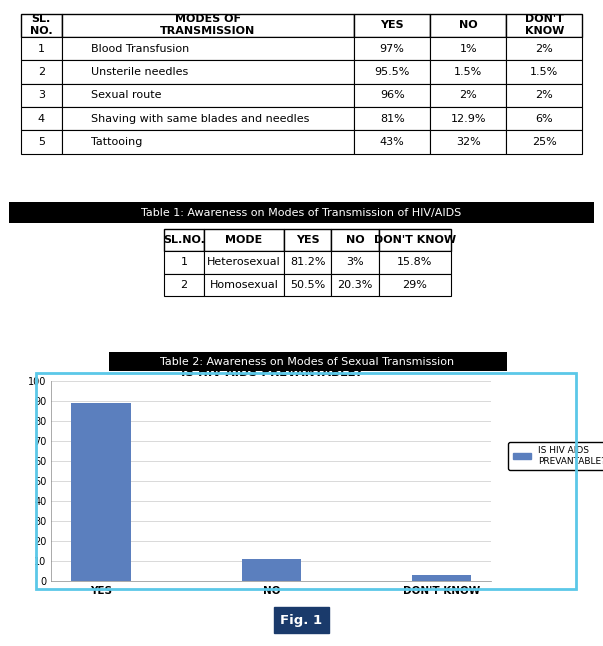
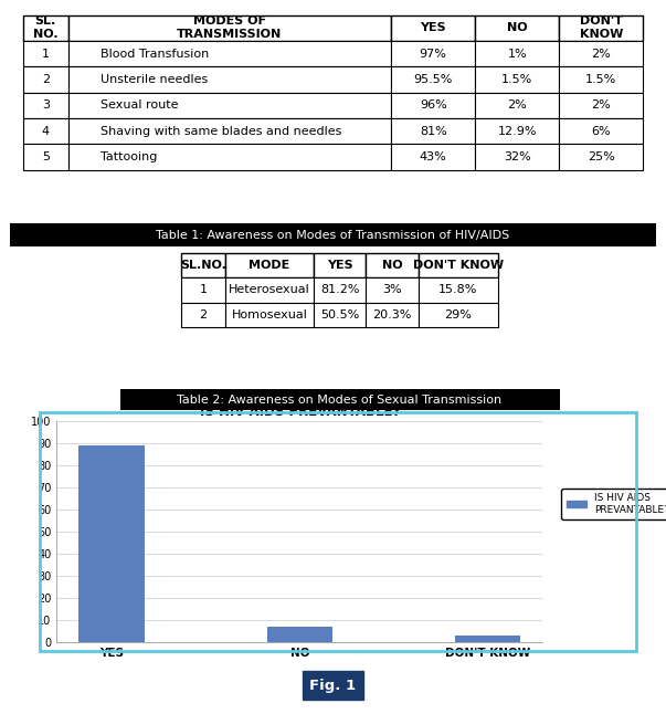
NO: 11 -> 7
